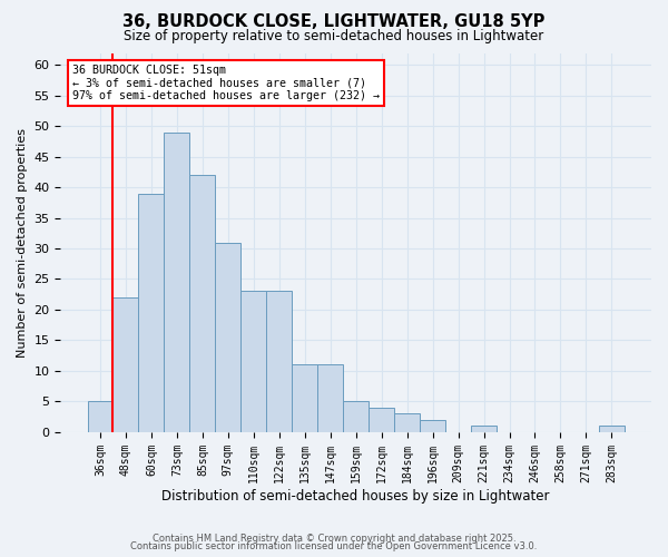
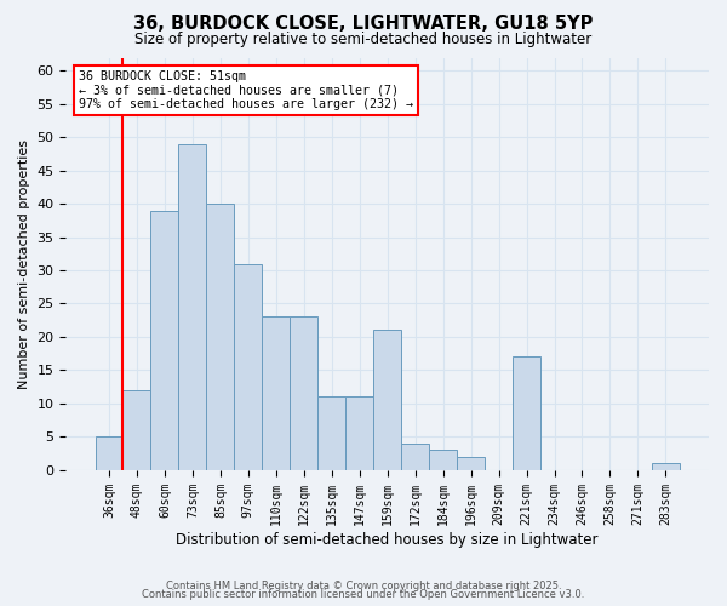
48sqm: 22 -> 12
85sqm: 42 -> 40
159sqm: 5 -> 21
221sqm: 1 -> 17
